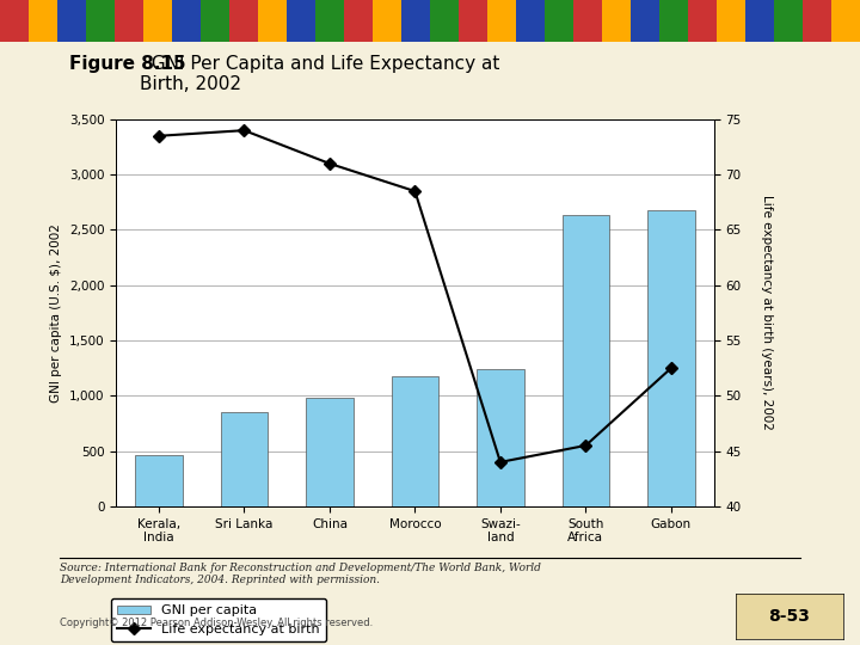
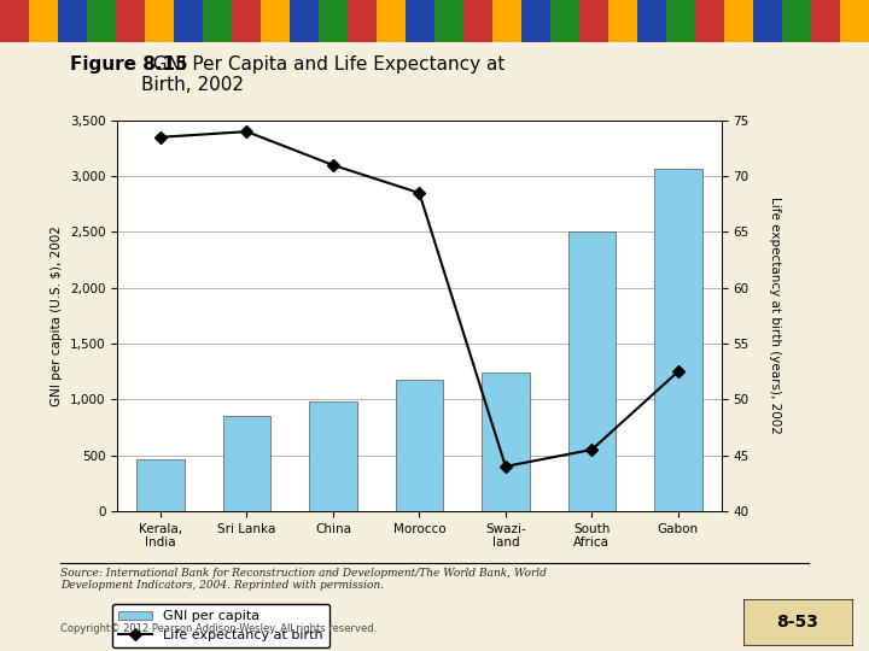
GNI per capita/South Africa: 2,640 -> 2,500
GNI per capita/Gabon: 2,680 -> 3,070
